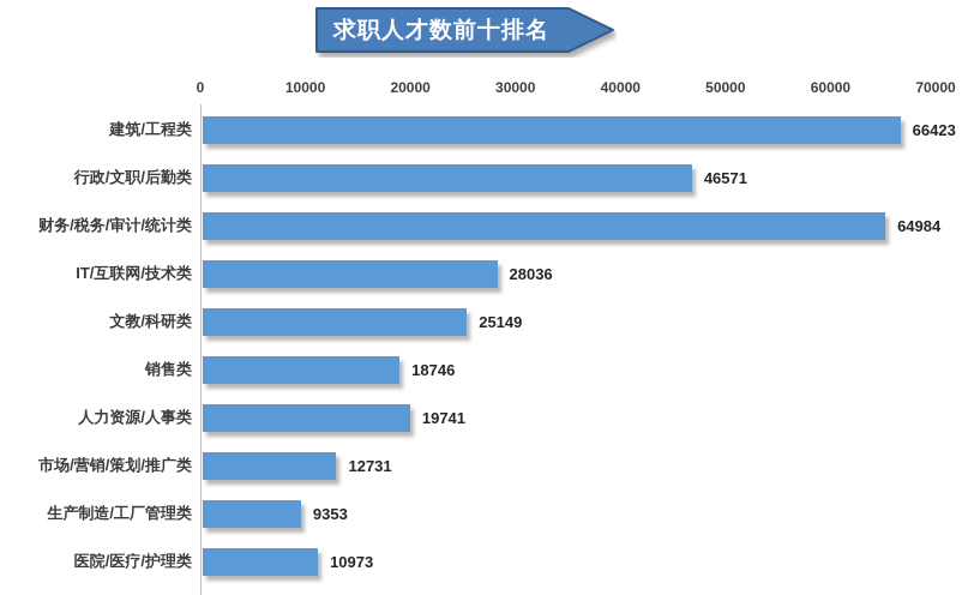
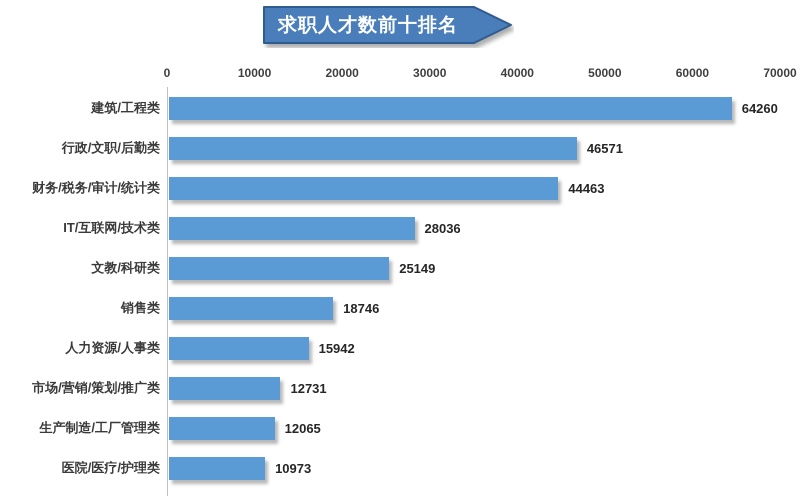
建筑/工程类: 66423 -> 64260
财务/税务/审计/统计类: 64984 -> 44463
人力资源/人事类: 19741 -> 15942
生产制造/工厂管理类: 9353 -> 12065
